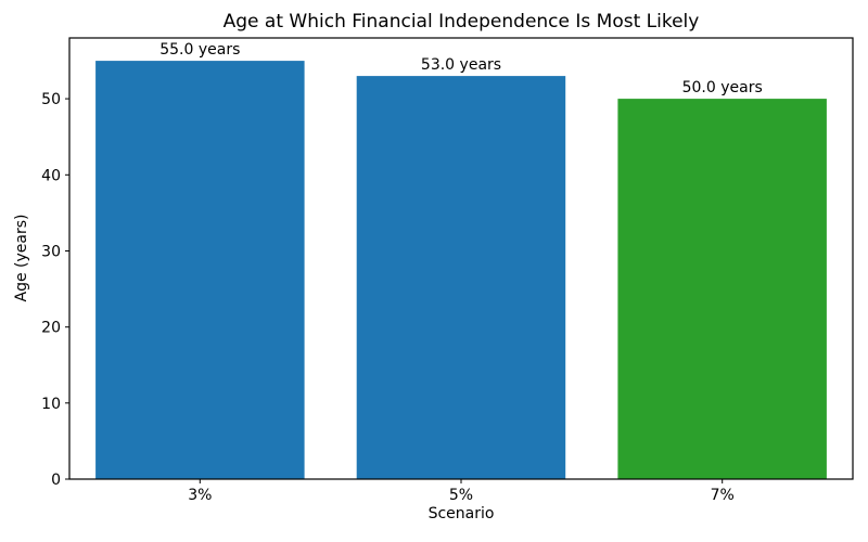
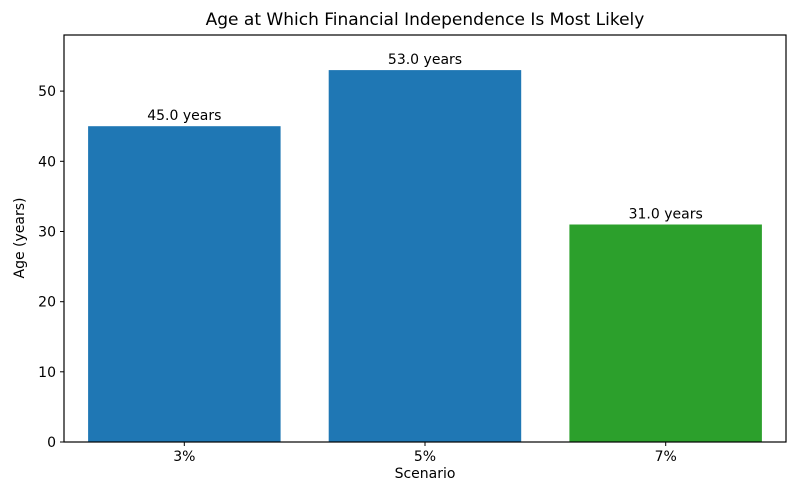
3%: 55.0 -> 45.0
7%: 50.0 -> 31.0
